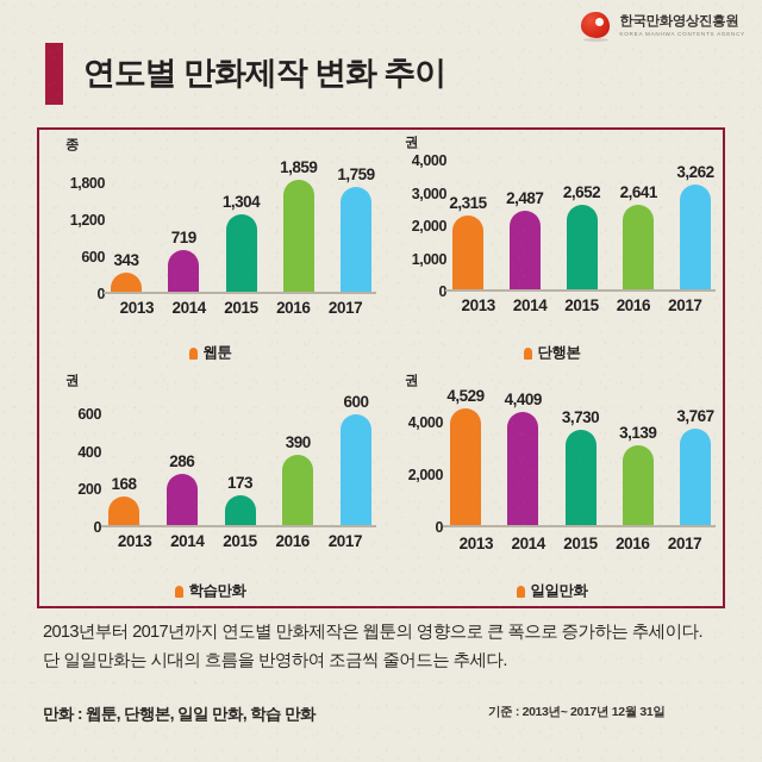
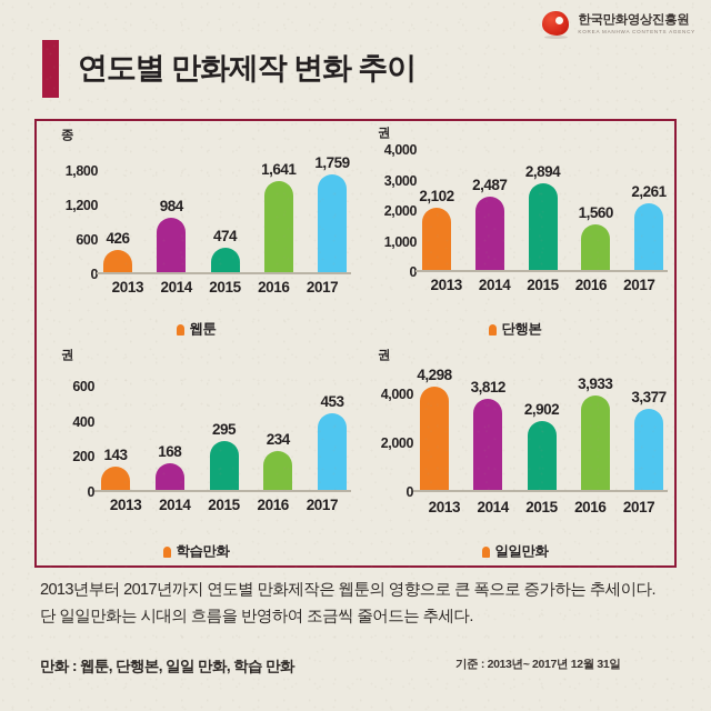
웹툰/2013: 343 -> 426
웹툰/2014: 719 -> 984
웹툰/2015: 1,304 -> 474
웹툰/2016: 1,859 -> 1,641
단행본/2013: 2,315 -> 2,102
단행본/2015: 2,652 -> 2,894
단행본/2016: 2,641 -> 1,560
단행본/2017: 3,262 -> 2,261
학습만화/2013: 168 -> 143
학습만화/2014: 286 -> 168
학습만화/2015: 173 -> 295
학습만화/2016: 390 -> 234
학습만화/2017: 600 -> 453
일일만화/2013: 4,529 -> 4,298
일일만화/2014: 4,409 -> 3,812
일일만화/2015: 3,730 -> 2,902
일일만화/2016: 3,139 -> 3,933
일일만화/2017: 3,767 -> 3,377
